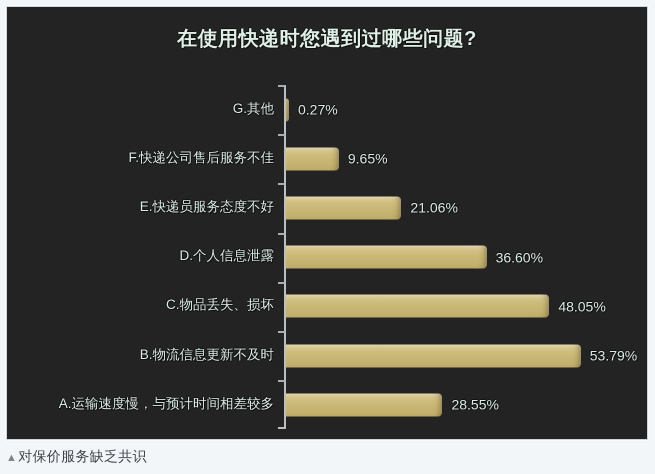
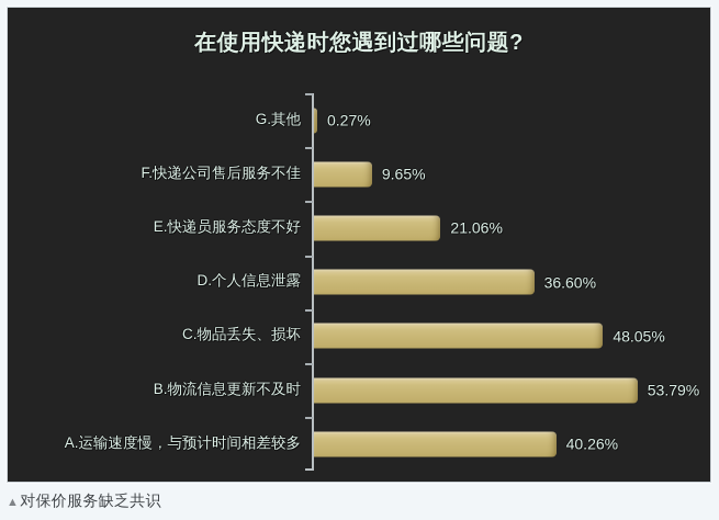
A.运输速度慢，与预计时间相差较多: 28.55% -> 40.26%
